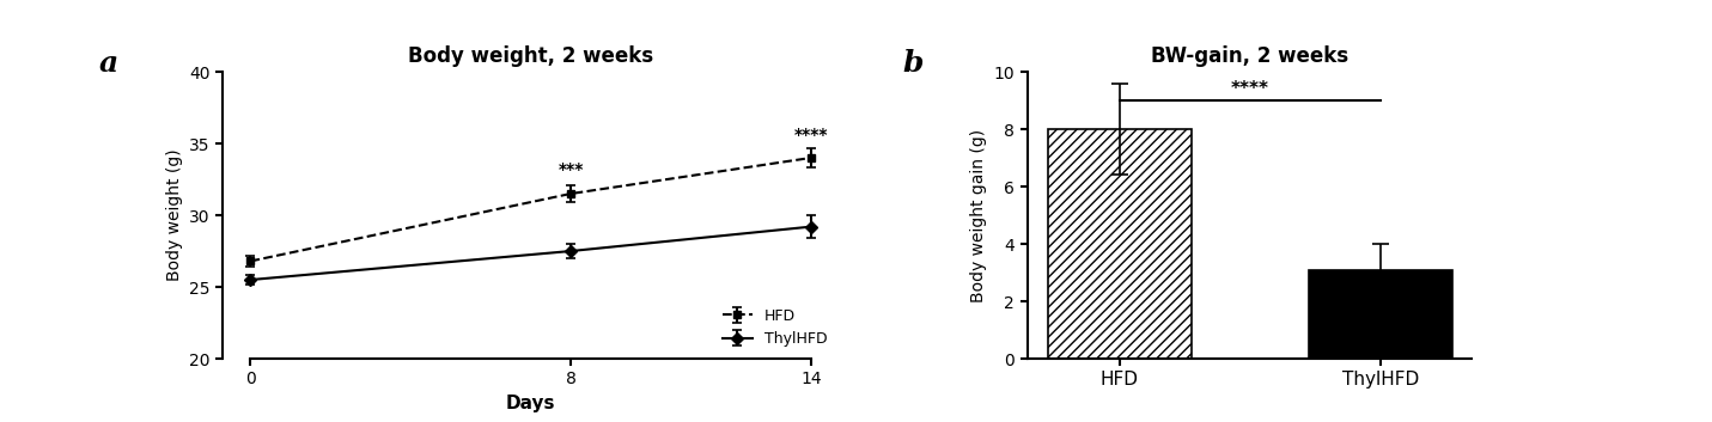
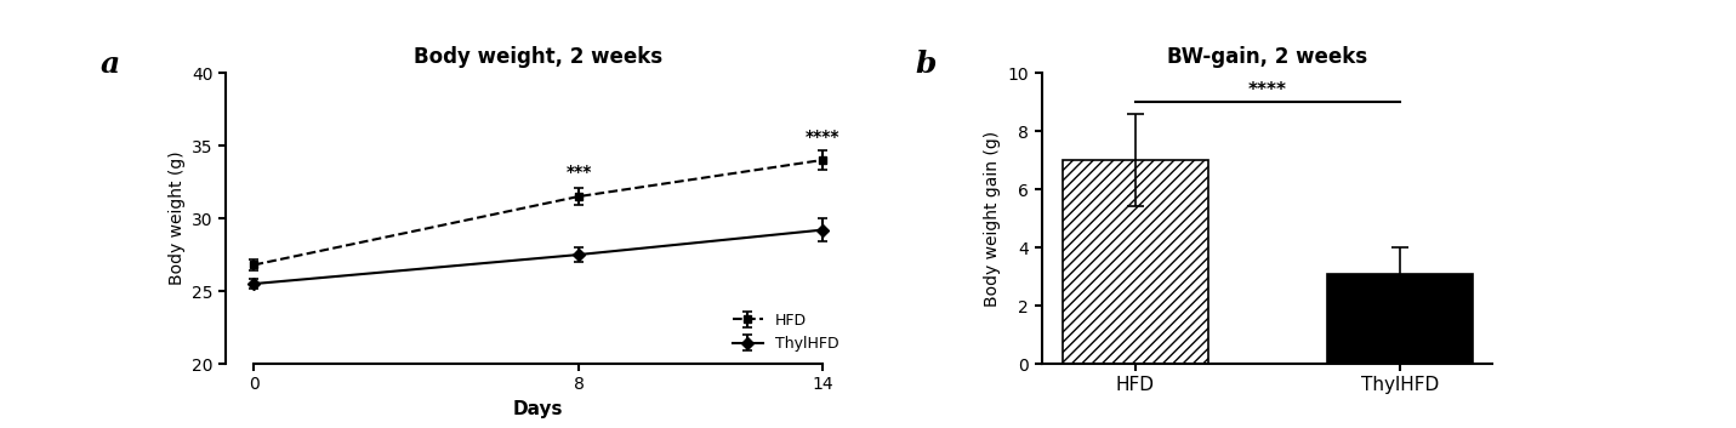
BW-gain, 2 weeks/HFD: 8.0 -> 7.0
